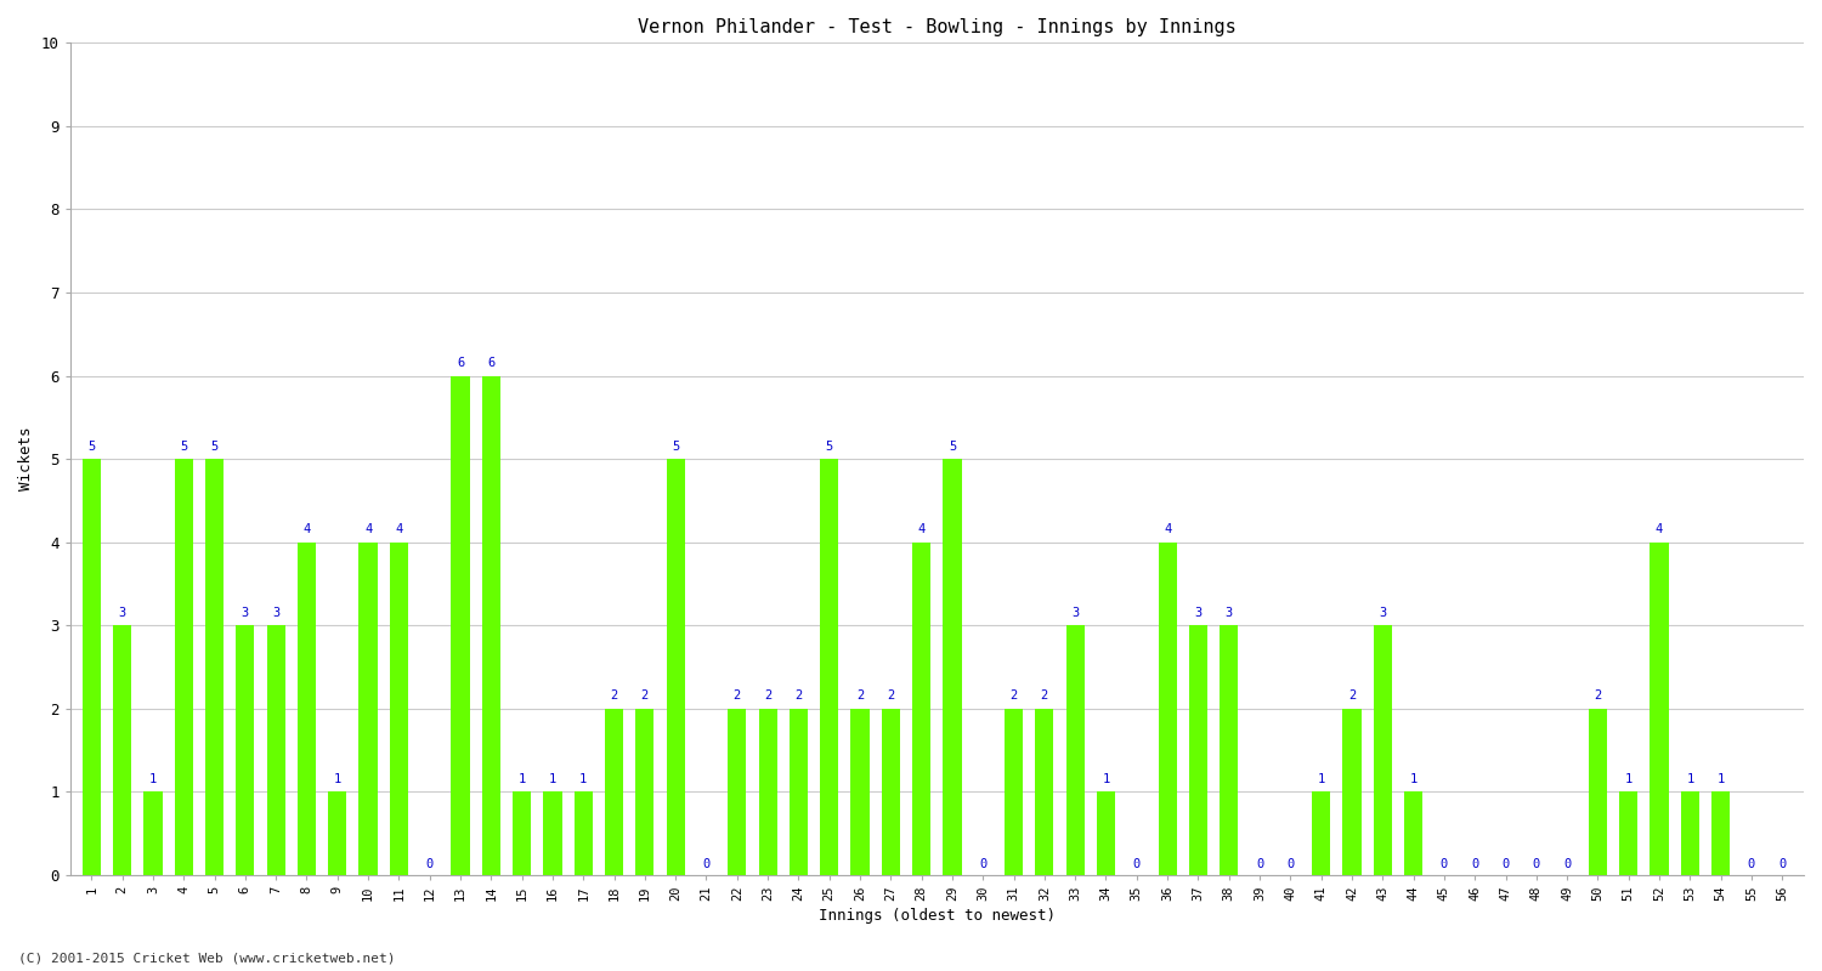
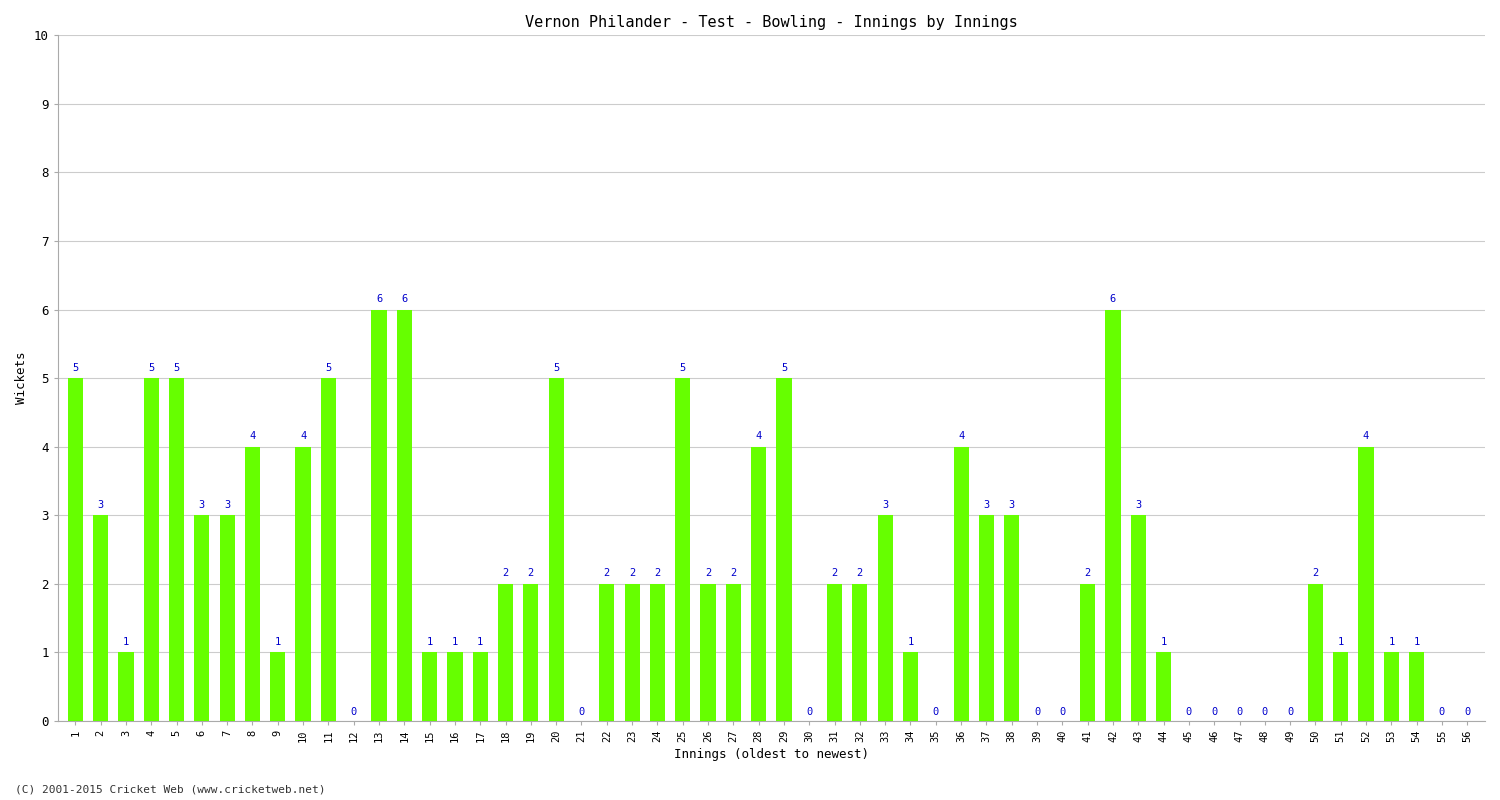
11: 4 -> 5
41: 1 -> 2
42: 2 -> 6
